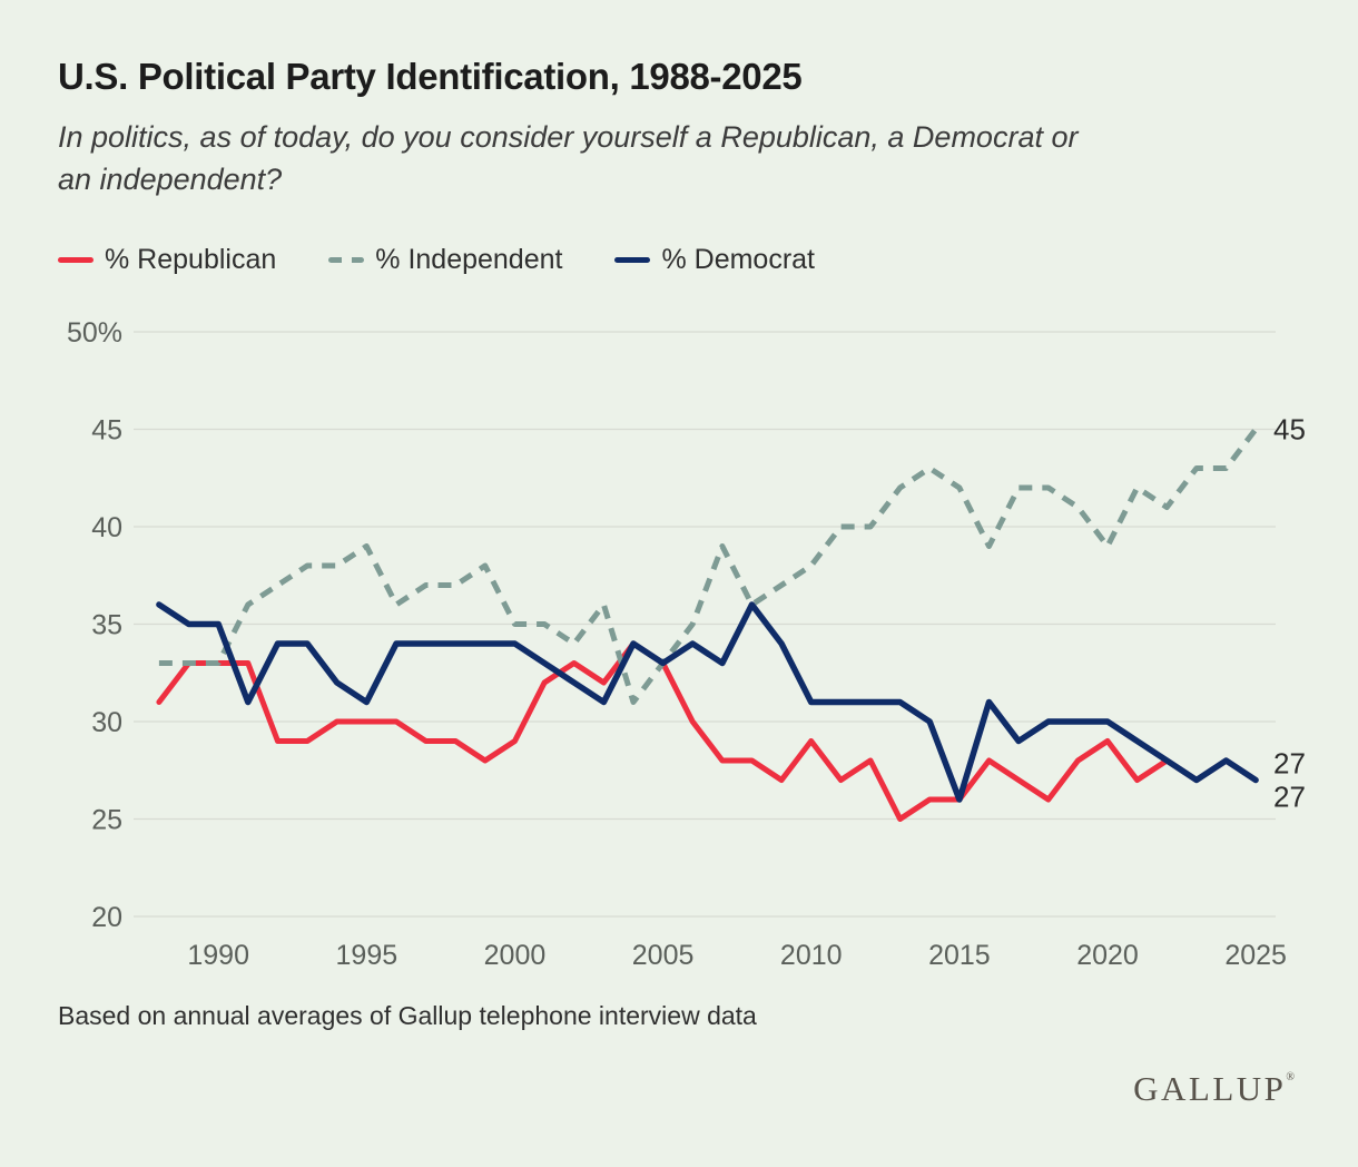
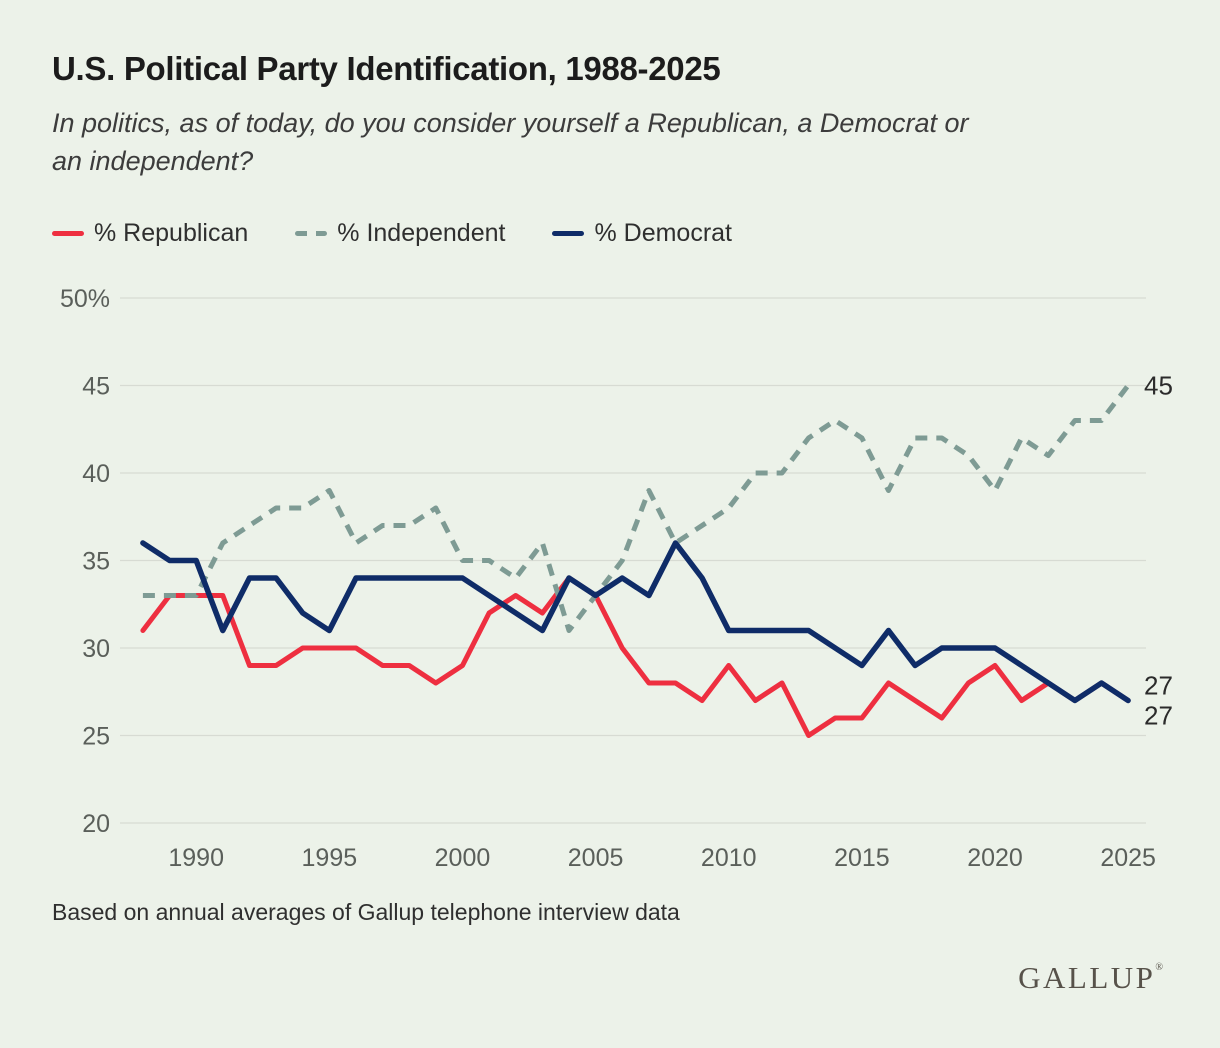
% Democrat/2015: 26% -> 29%
